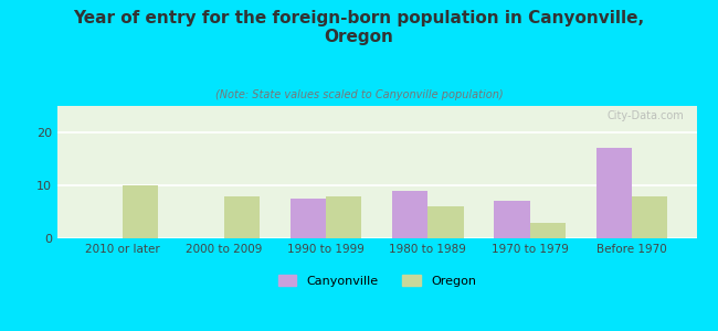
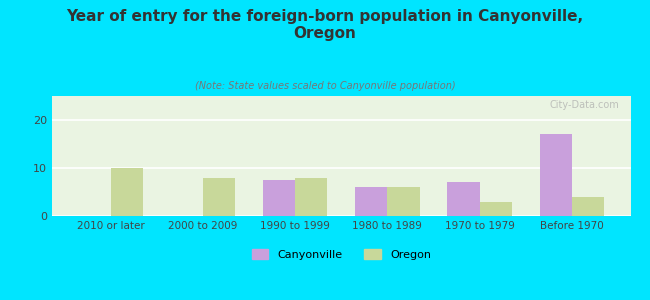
Canyonville/1980 to 1989: 9.0 -> 6.0
Oregon/Before 1970: 8 -> 4
